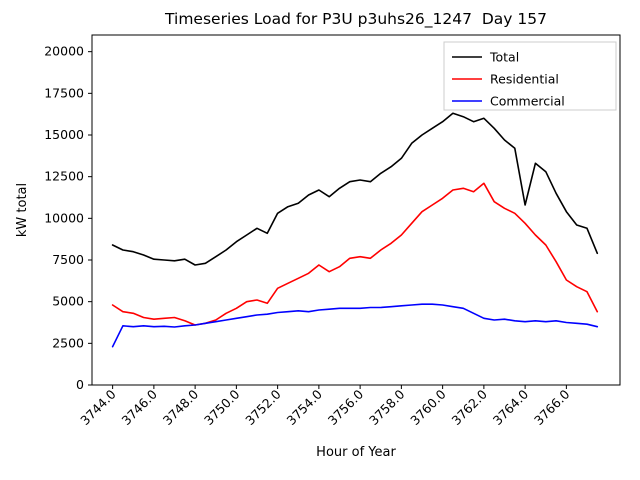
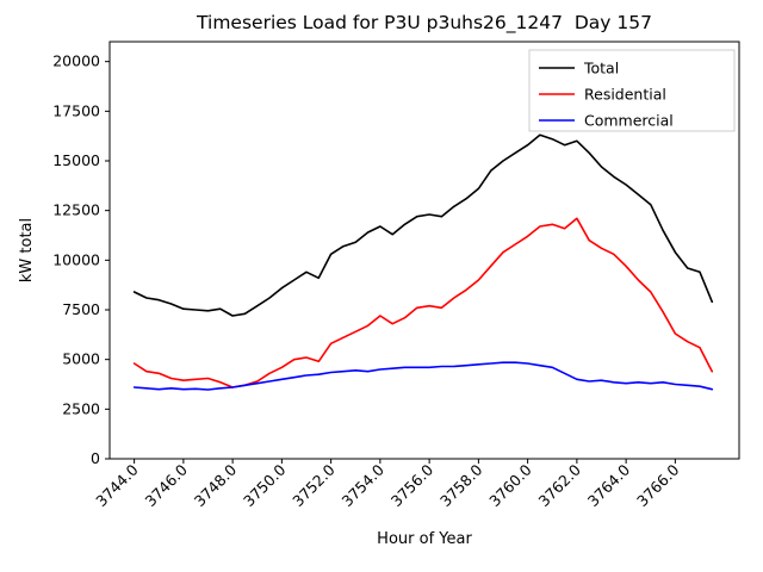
Commercial/3744.0: 2300 -> 3600
Total/3764.0: 10800 -> 13800
